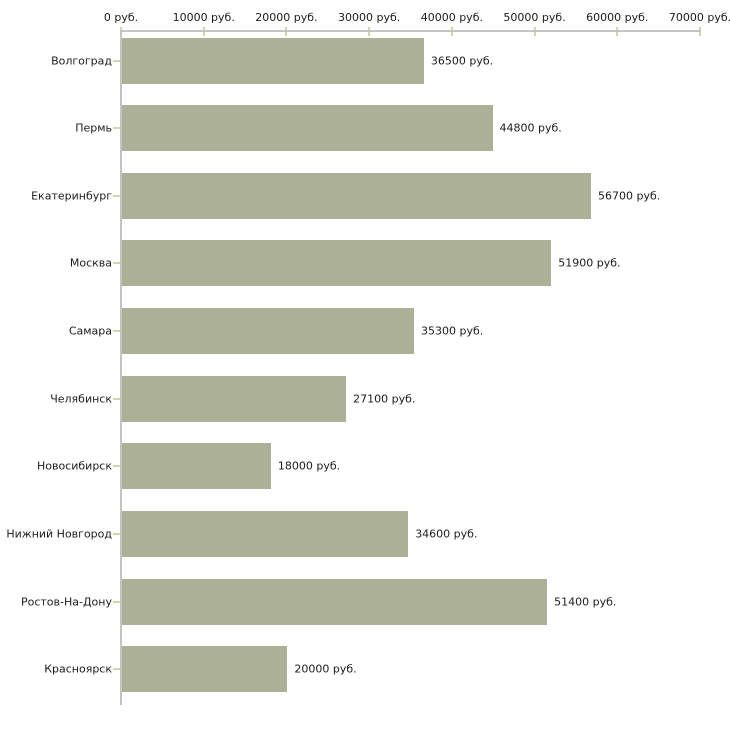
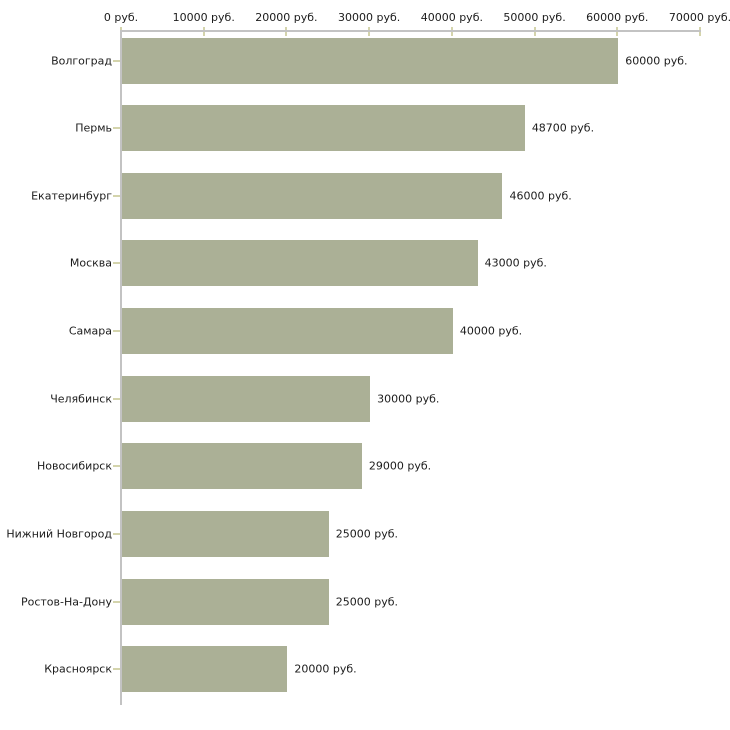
Волгоград: 36500 -> 60000
Пермь: 44800 -> 48700
Екатеринбург: 56700 -> 46000
Москва: 51900 -> 43000
Самара: 35300 -> 40000
Челябинск: 27100 -> 30000
Новосибирск: 18000 -> 29000
Нижний Новгород: 34600 -> 25000
Ростов-На-Дону: 51400 -> 25000
